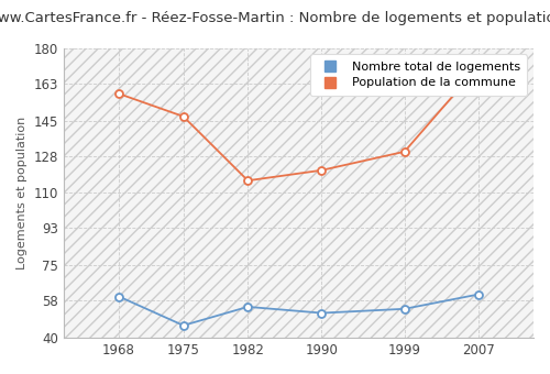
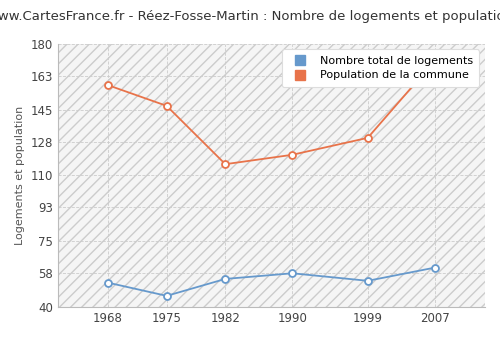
Nombre total de logements/1968: 60 -> 53
Nombre total de logements/1990: 52 -> 58
